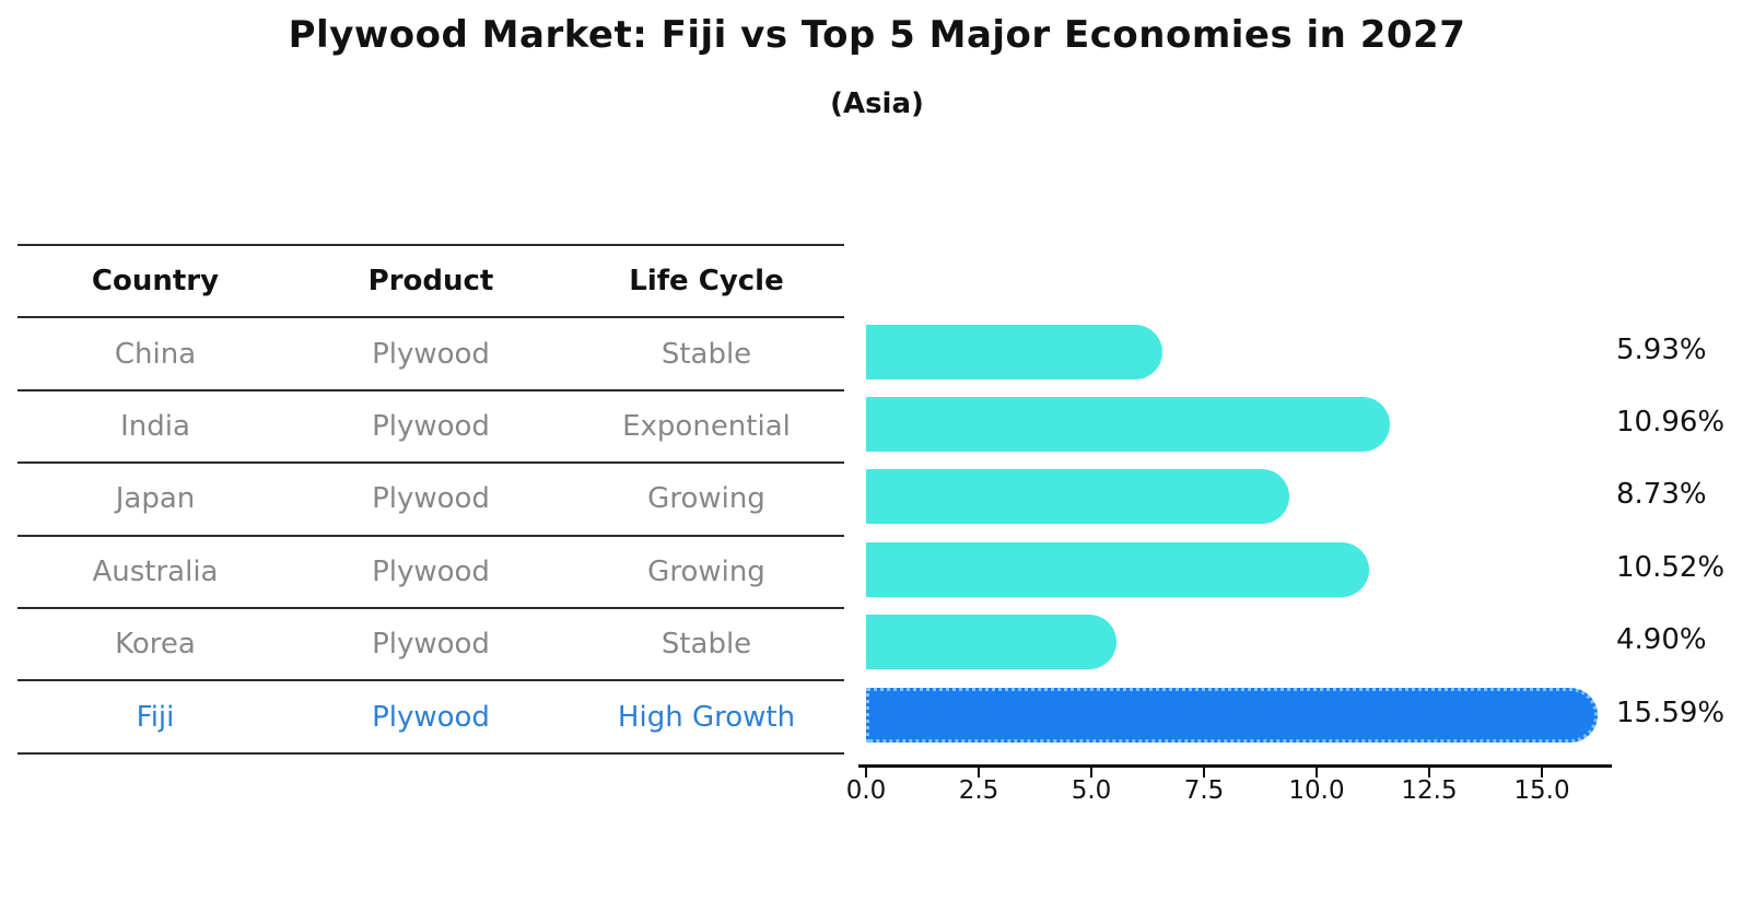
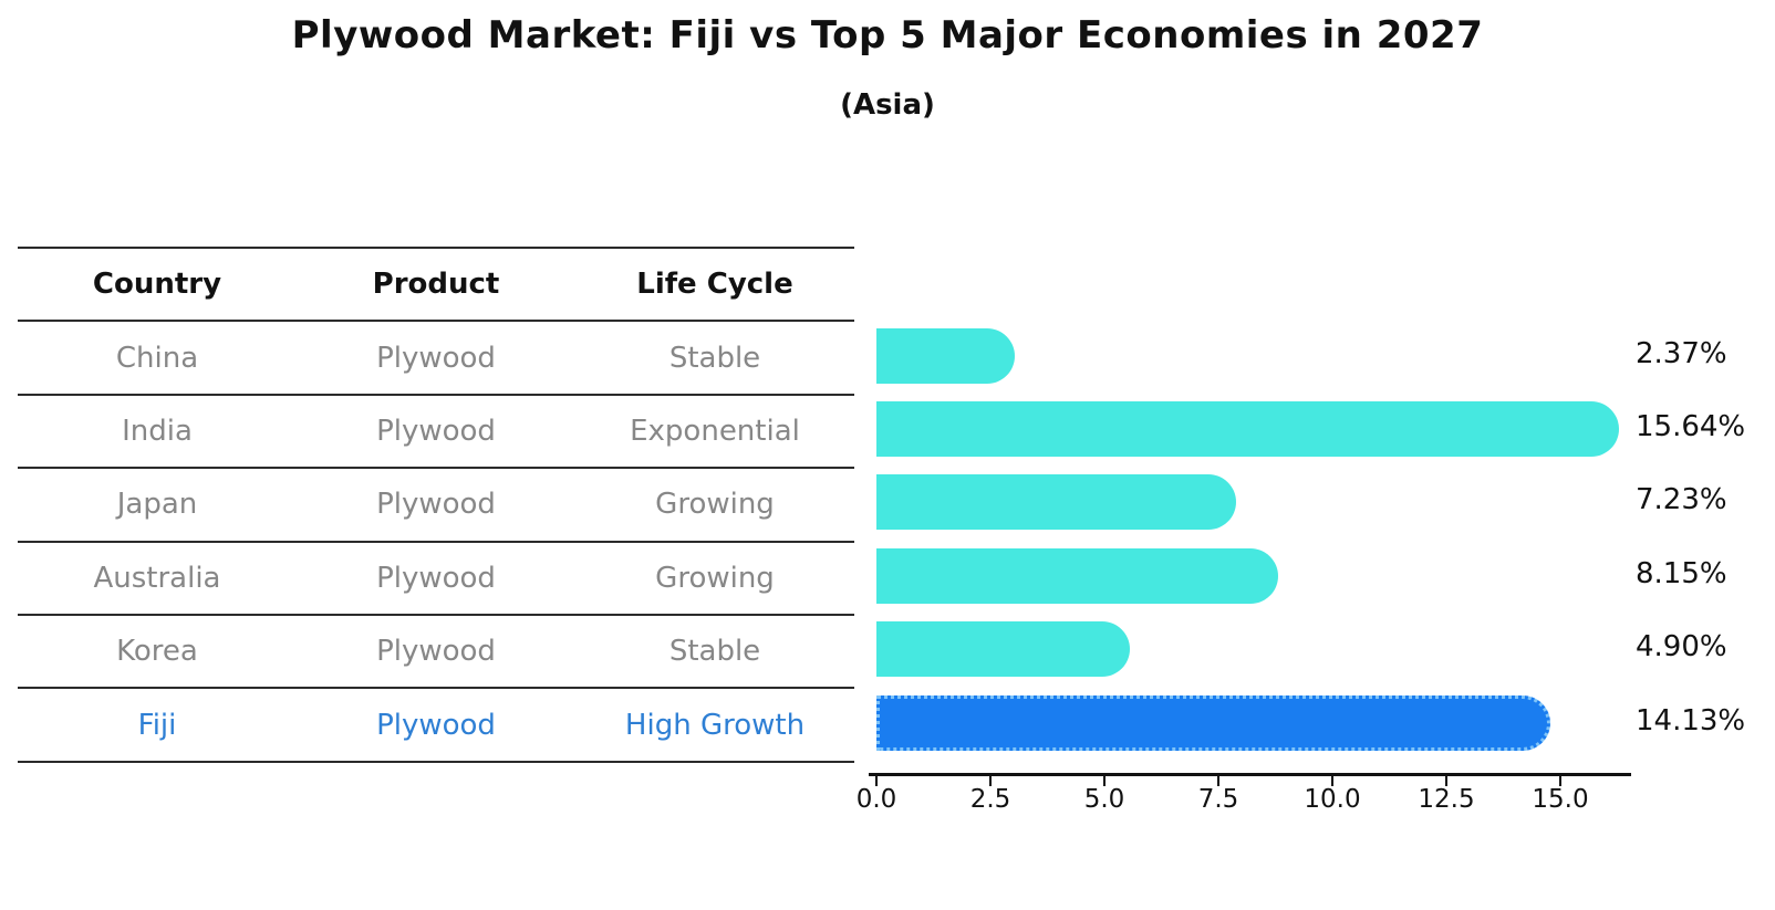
China: 5.93% -> 2.37%
India: 10.96% -> 15.64%
Japan: 8.73% -> 7.23%
Australia: 10.52% -> 8.15%
Fiji: 15.59% -> 14.13%
